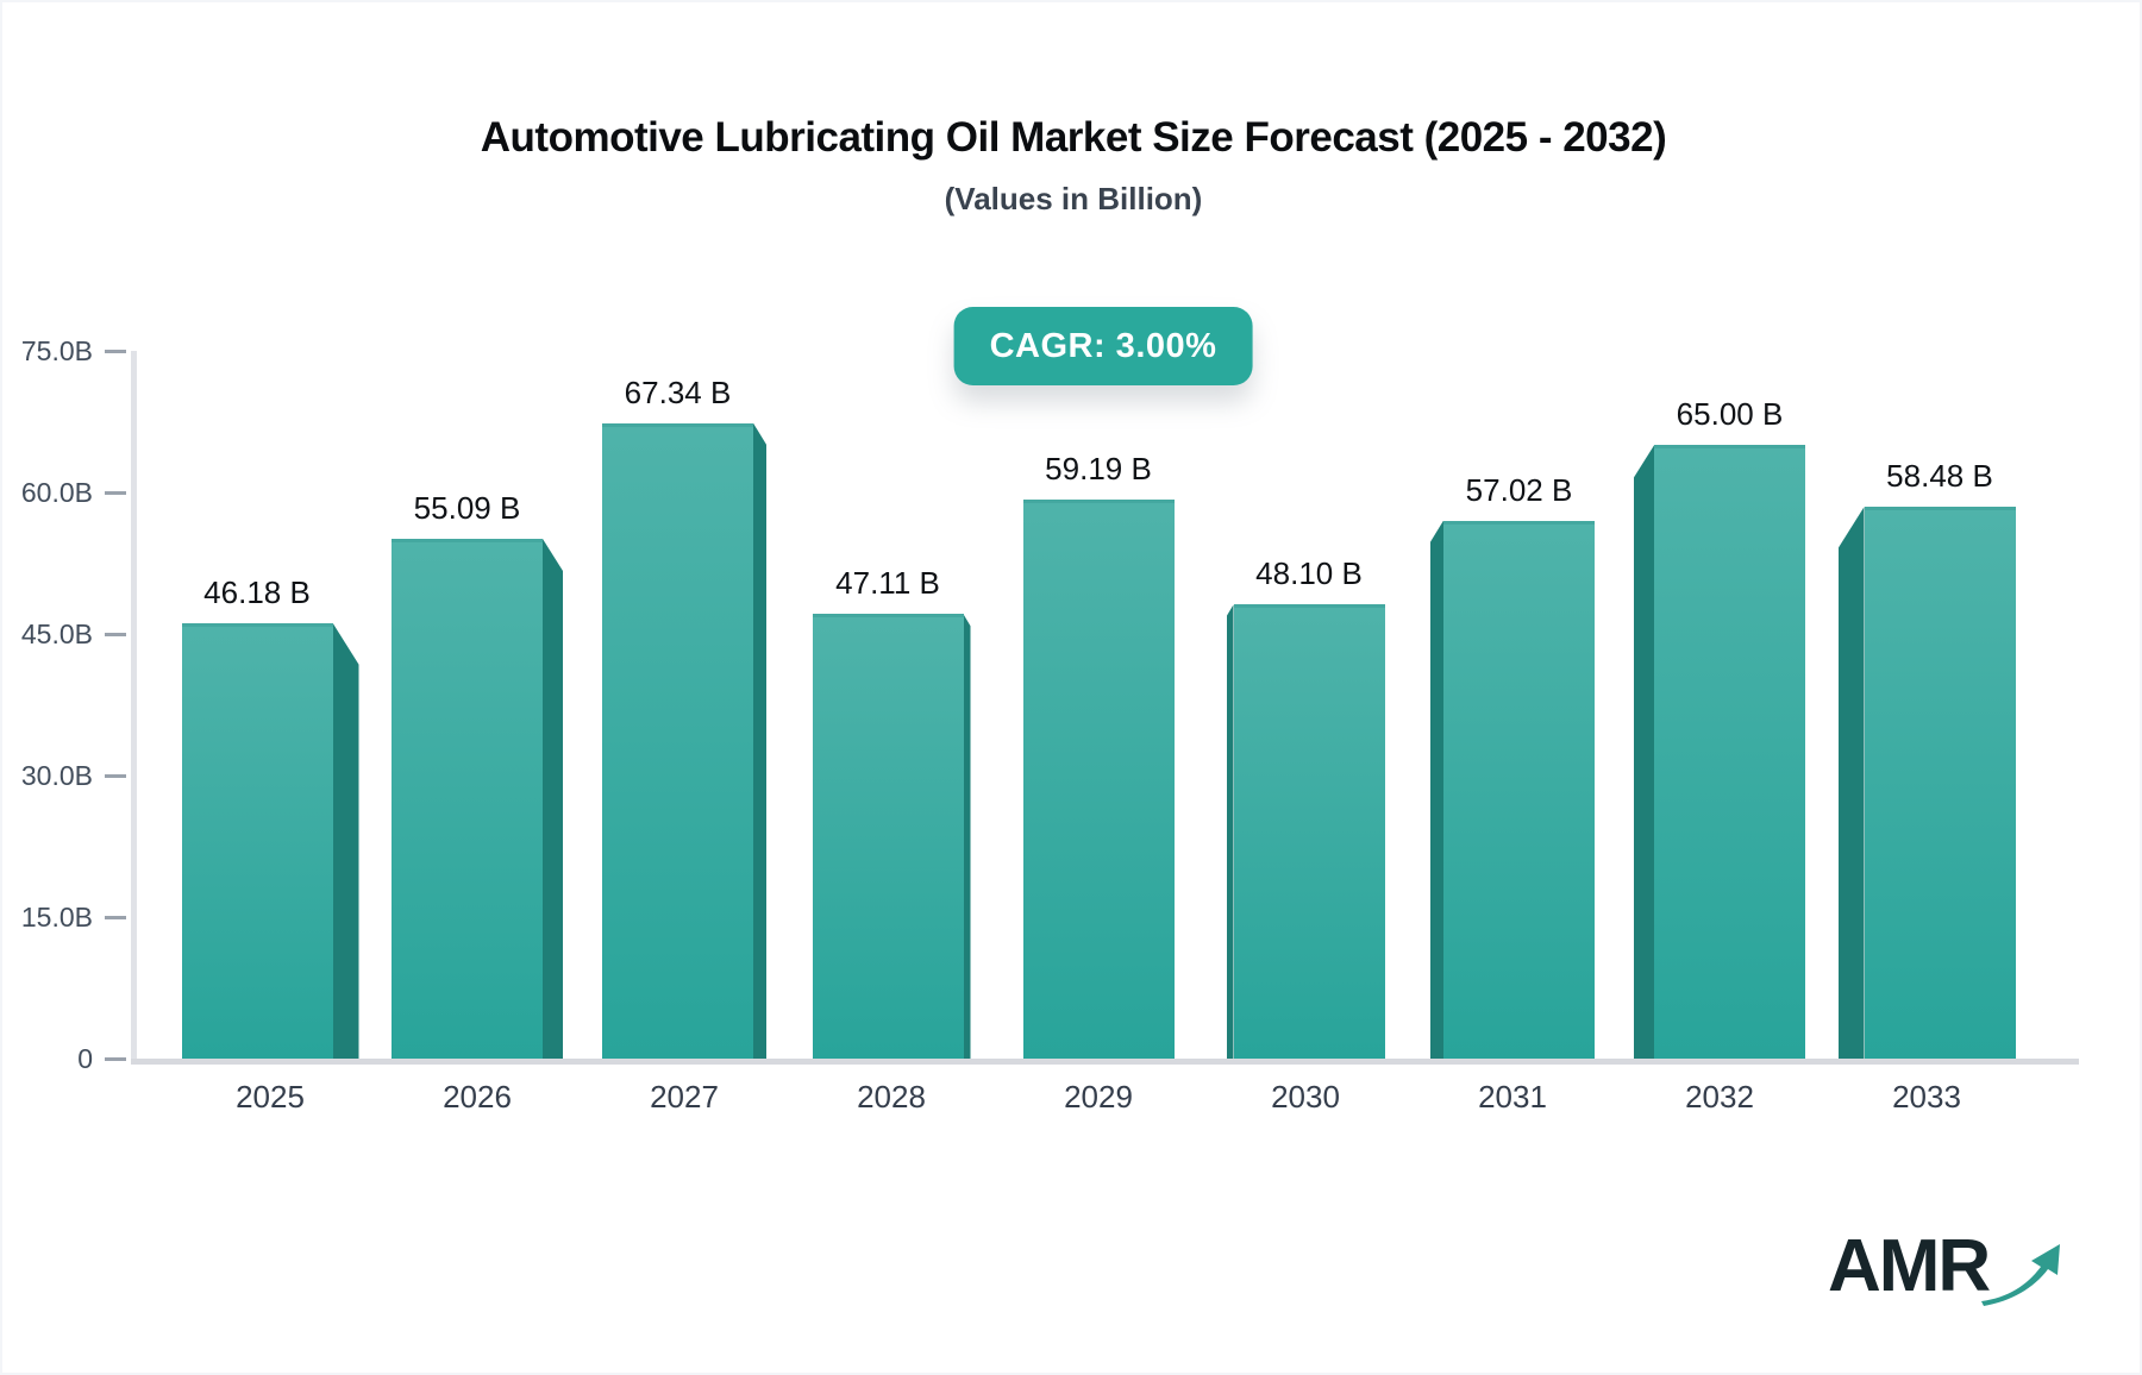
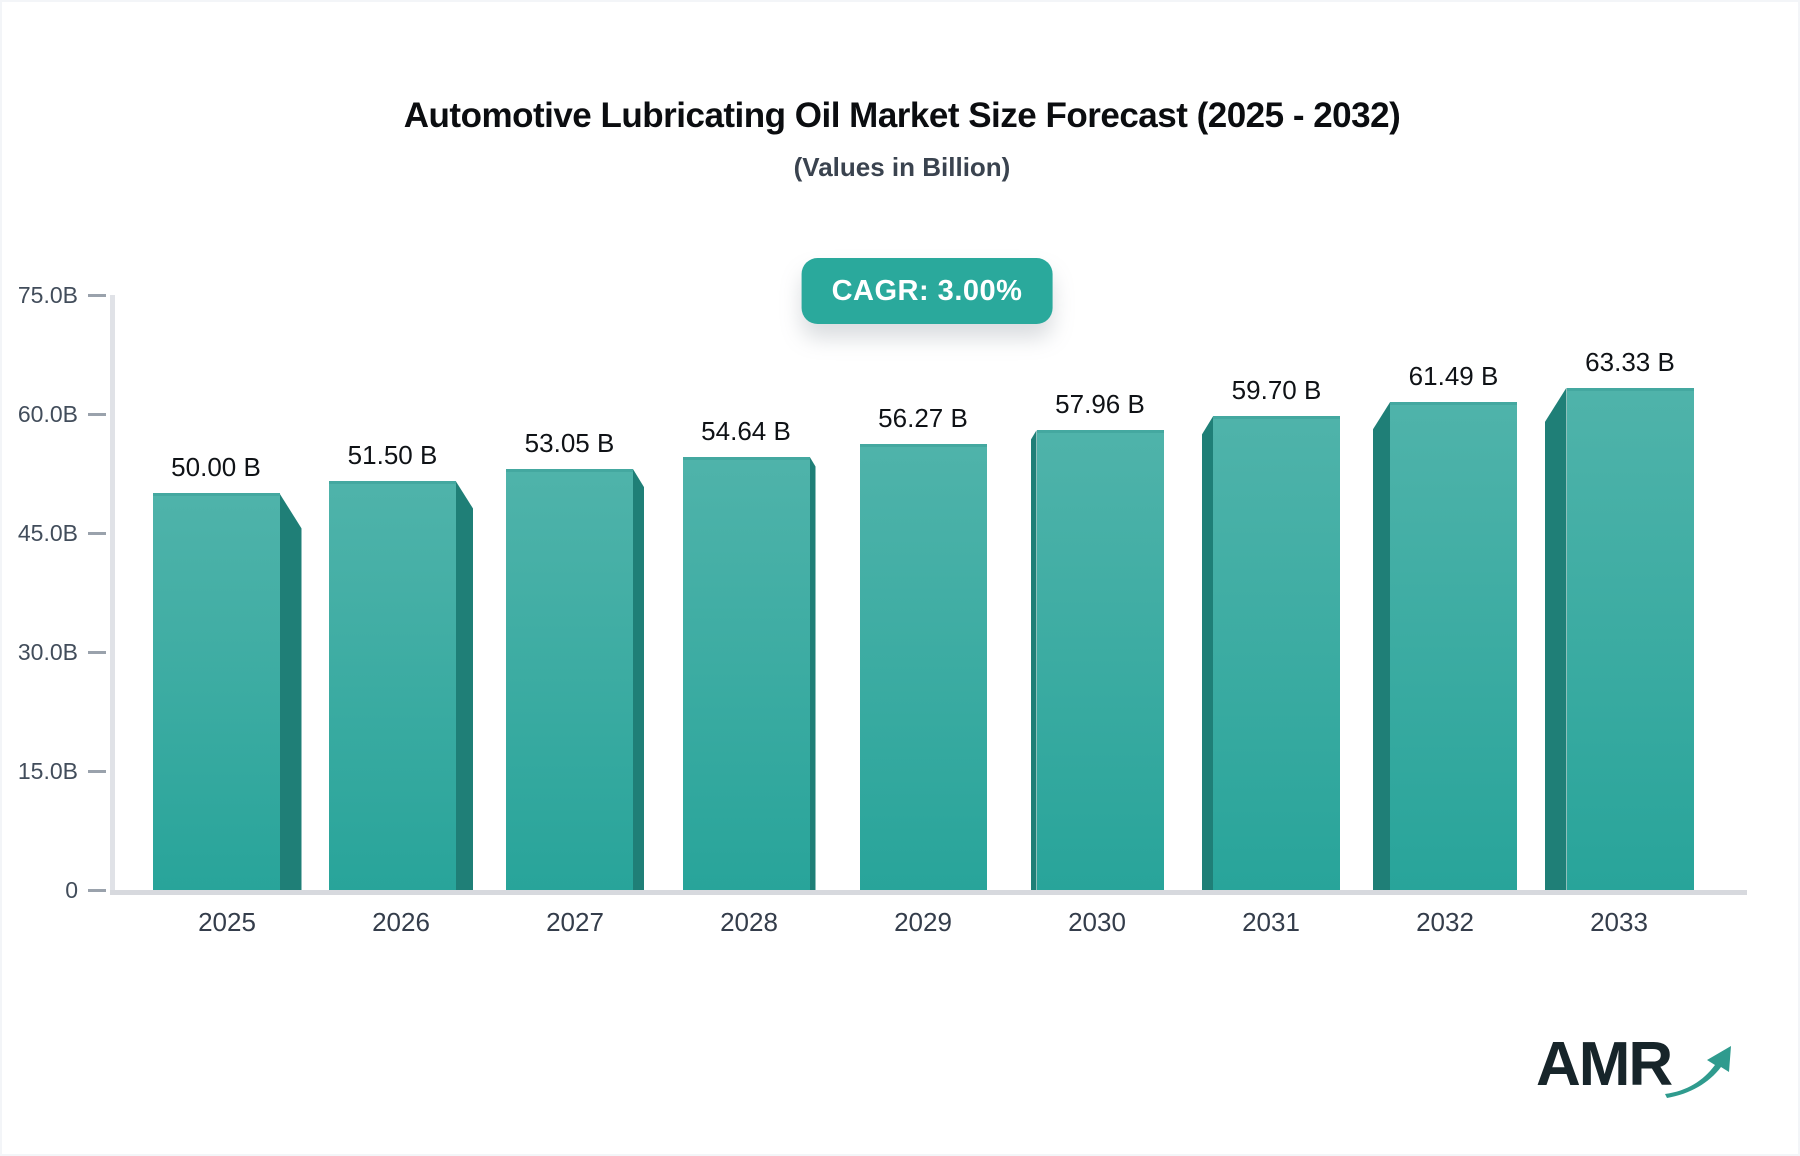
2025: 46.18 -> 50.00
2026: 55.09 -> 51.50
2027: 67.34 -> 53.05
2028: 47.11 -> 54.64
2029: 59.19 -> 56.27
2030: 48.10 -> 57.96
2031: 57.02 -> 59.70
2032: 65.00 -> 61.49
2033: 58.48 -> 63.33
